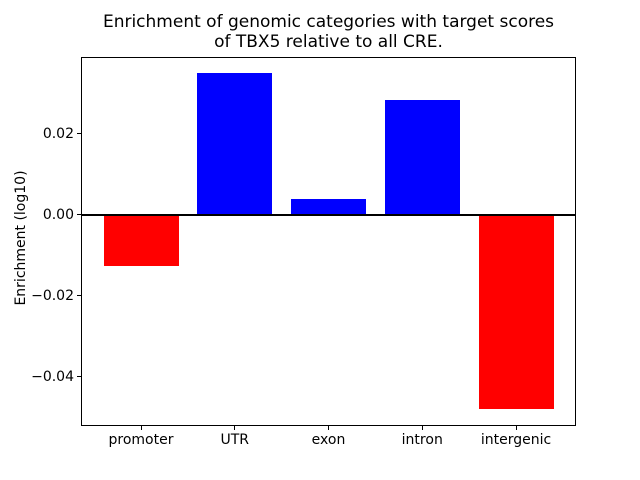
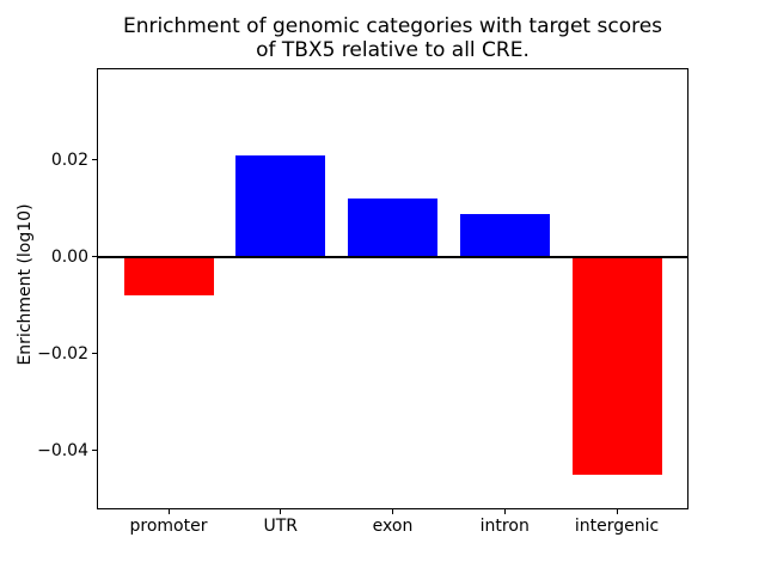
promoter: -0.013 -> -0.008
UTR: 0.035 -> 0.021
exon: 0.004 -> 0.012
intron: 0.029 -> 0.009
intergenic: -0.048 -> -0.045
